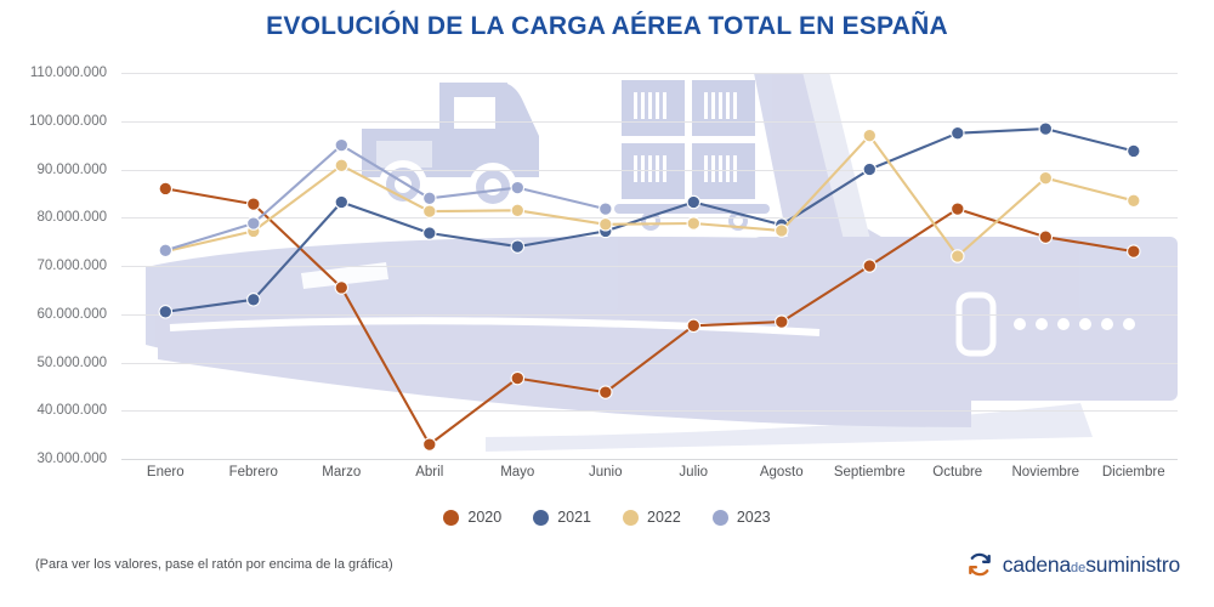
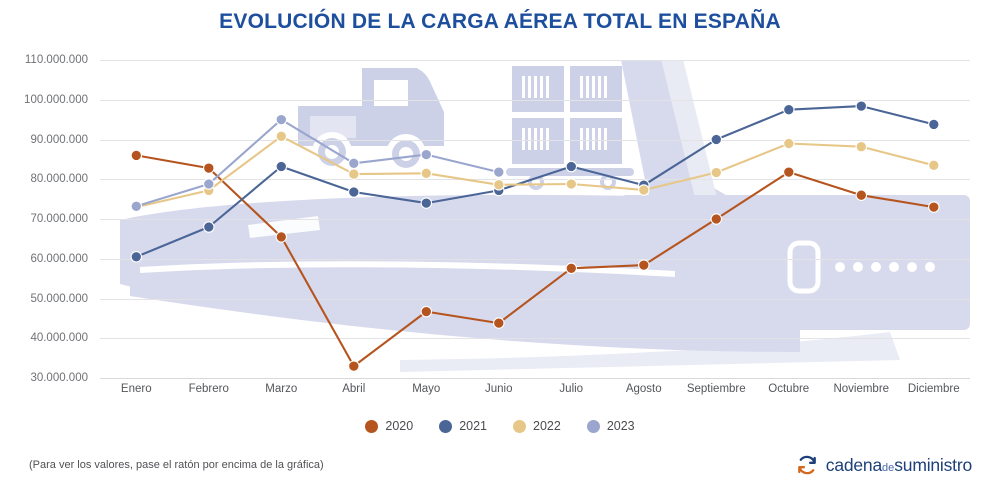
2021/Febrero: 63000000 -> 68000000
2022/Septiembre: 97000000 -> 82000000
2022/Octubre: 72000000 -> 89000000
